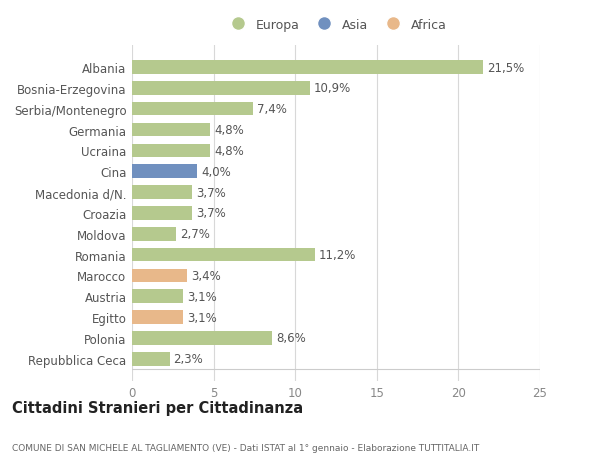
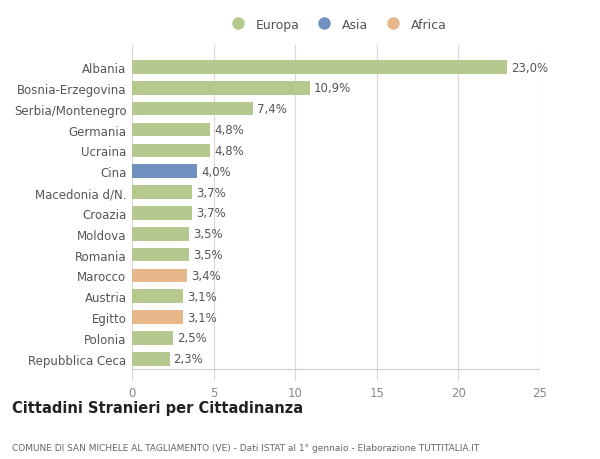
Albania: 21,5% -> 23,0%
Moldova: 2,7% -> 3,5%
Romania: 11,2% -> 3,5%
Polonia: 8,6% -> 2,5%
